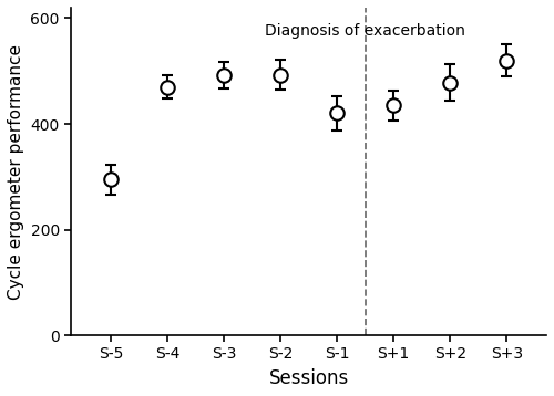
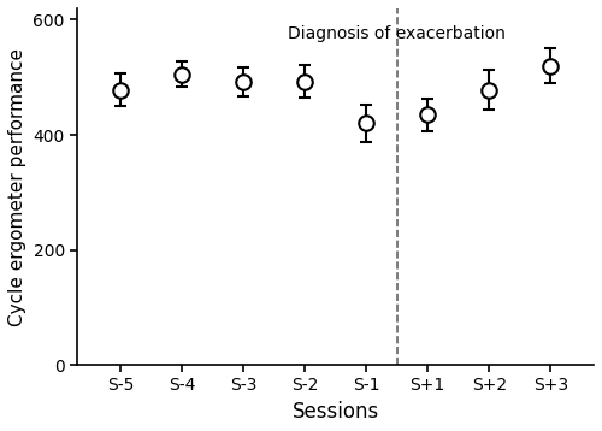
S-5: 295 -> 478
S-4: 470 -> 505
